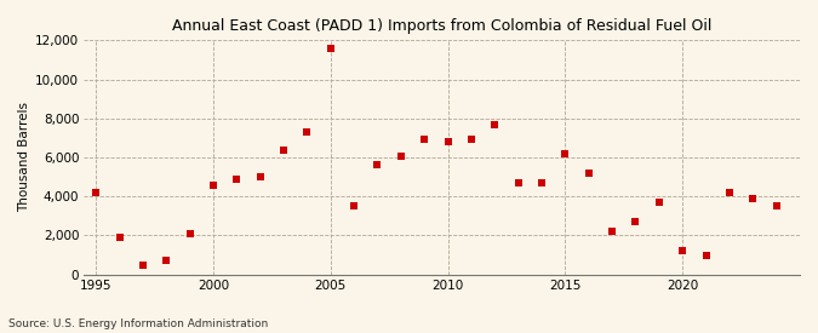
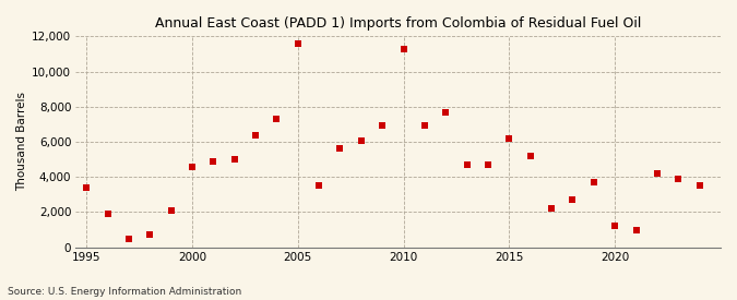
1995: 4,200 -> 3,400
2010: 6,800 -> 11,300
